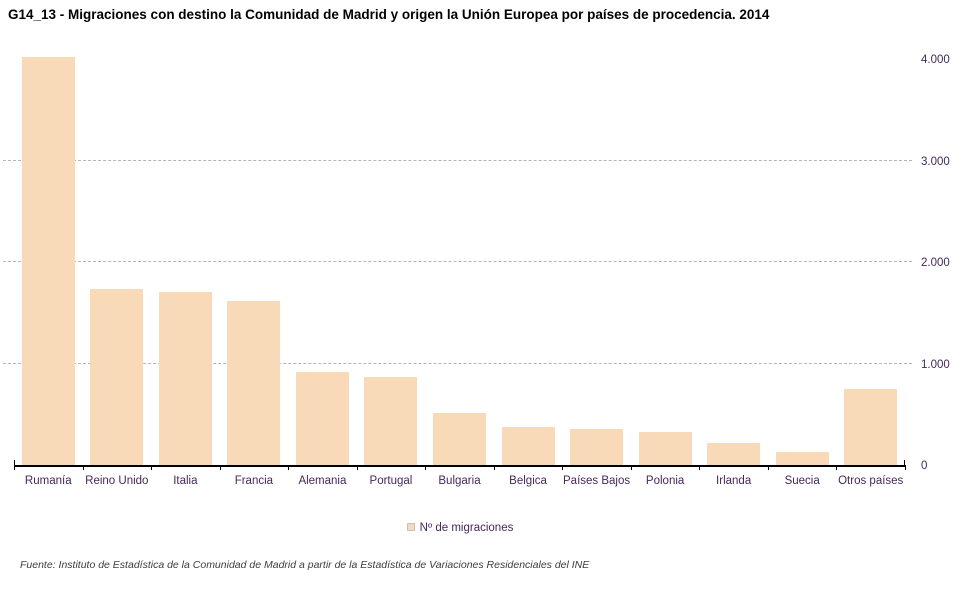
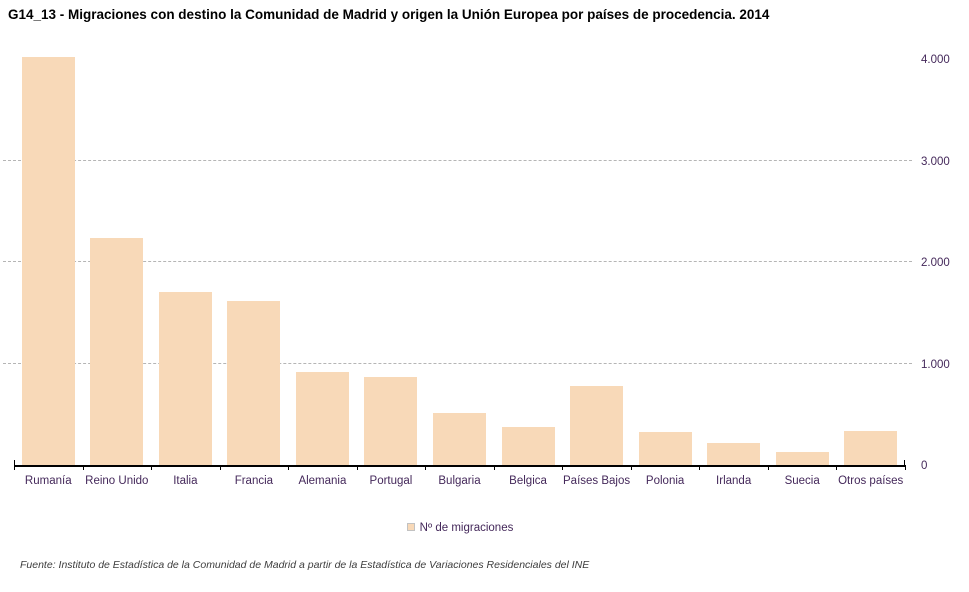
Reino Unido: 1730 -> 2240
Países Bajos: 360 -> 780
Otros países: 740 -> 340
